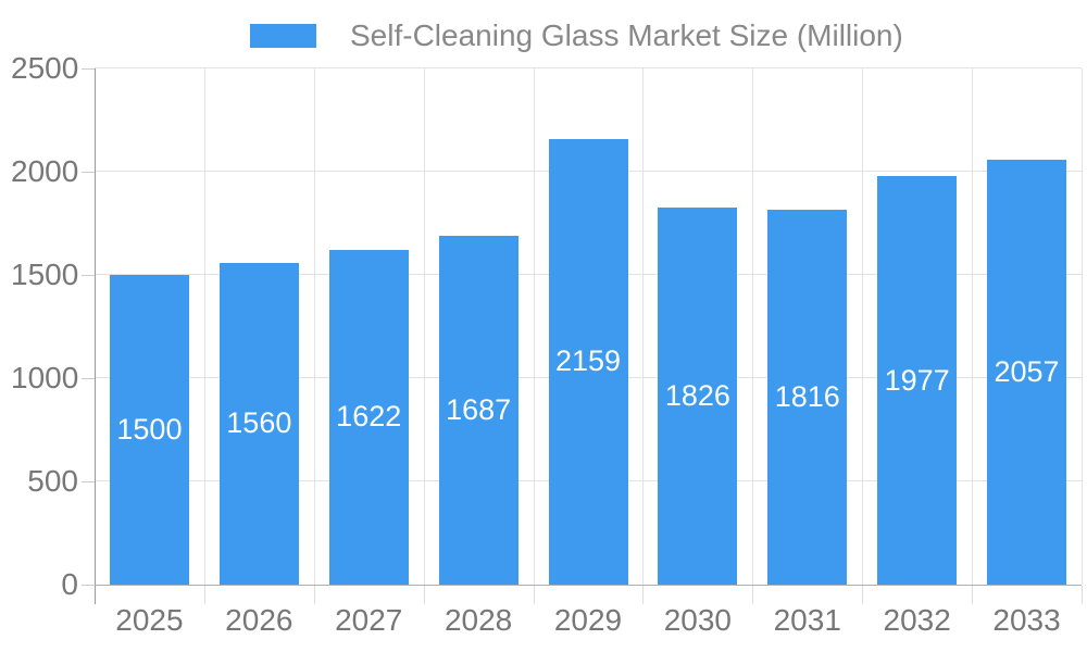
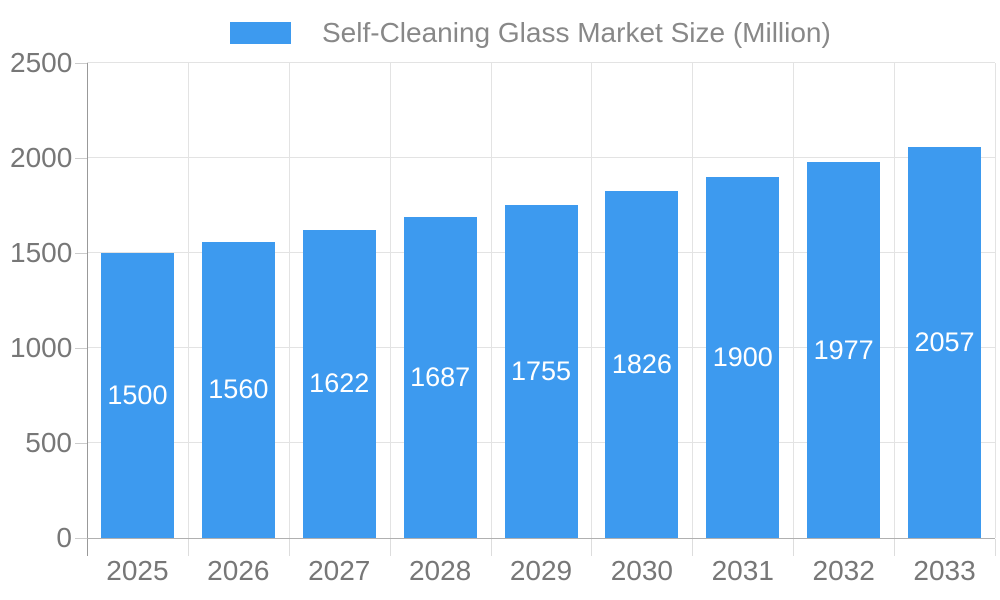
2029: 2159 -> 1755
2031: 1816 -> 1900
